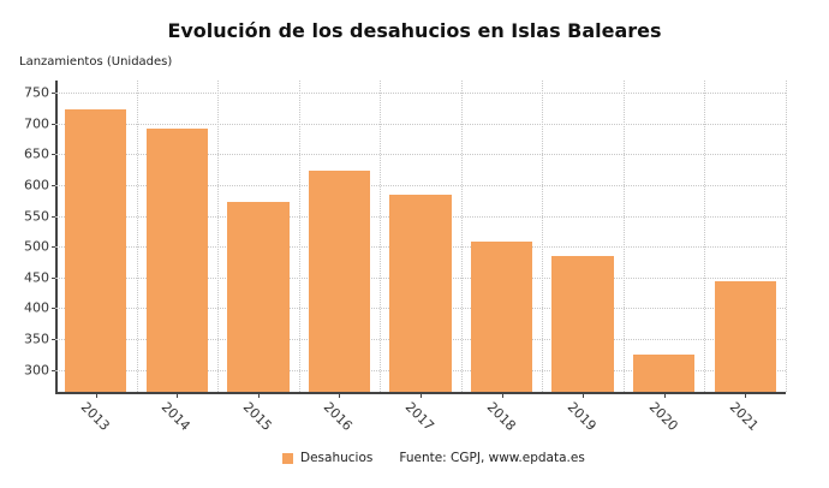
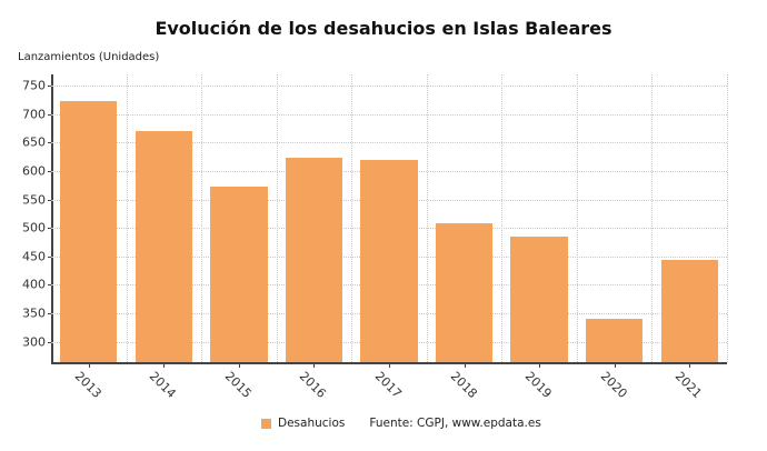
2014: 690 -> 670
2017: 580 -> 620
2020: 320 -> 340
